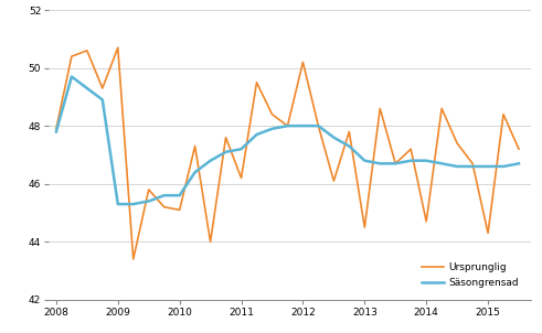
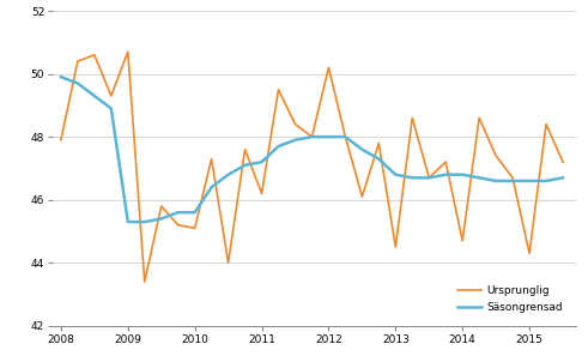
Säsongrensad/2008: 47.8 -> 49.9
